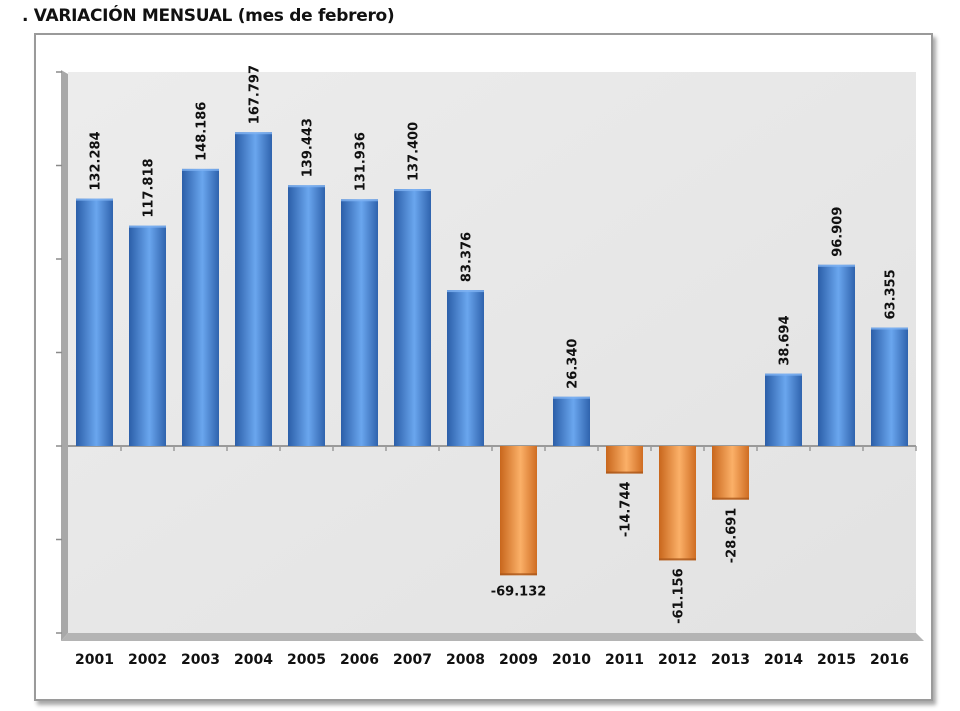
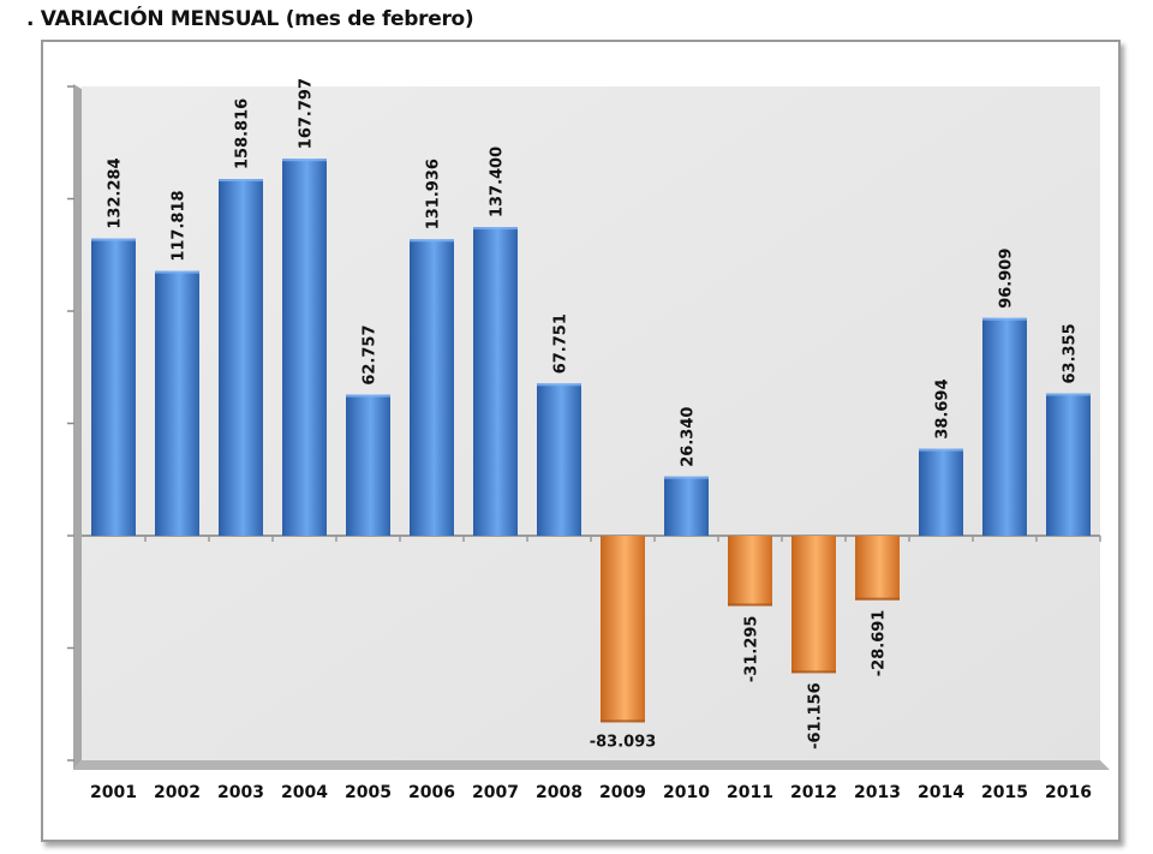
2003: 148.186 -> 158.816
2005: 139.443 -> 62.757
2008: 83.376 -> 67.751
2009: -69.132 -> -83.093
2011: -14.744 -> -31.295
